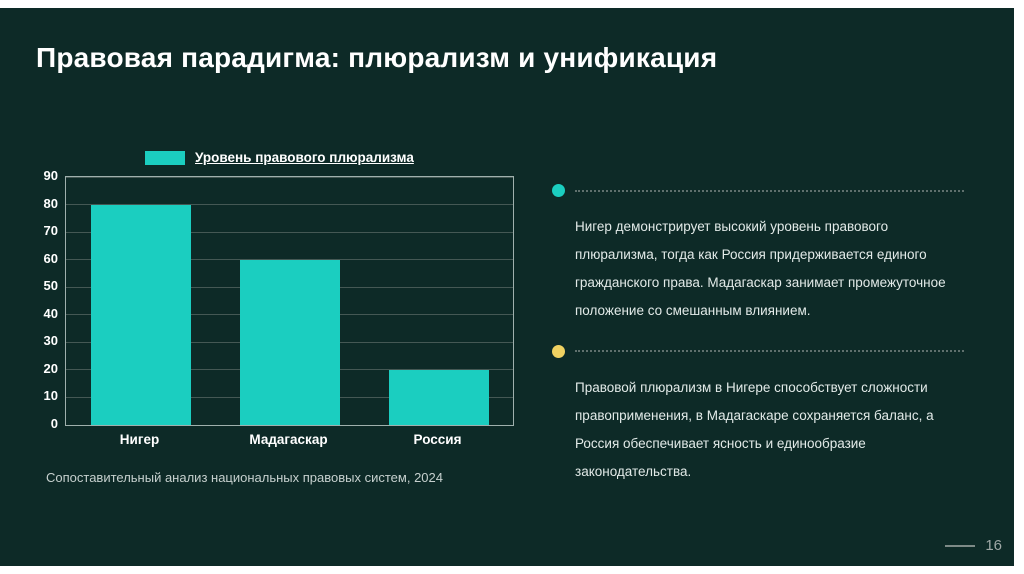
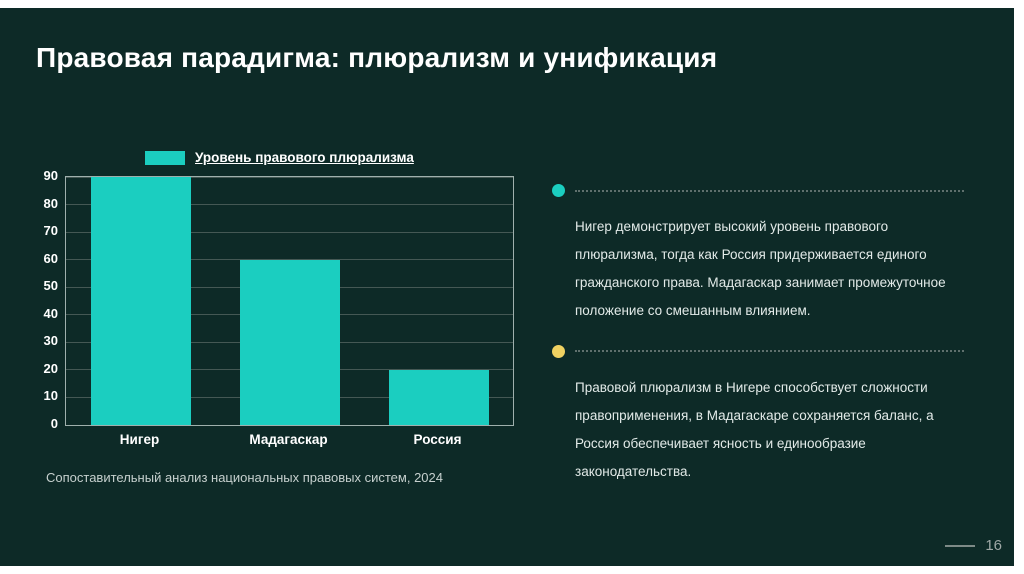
Нигер: 80 -> 90
